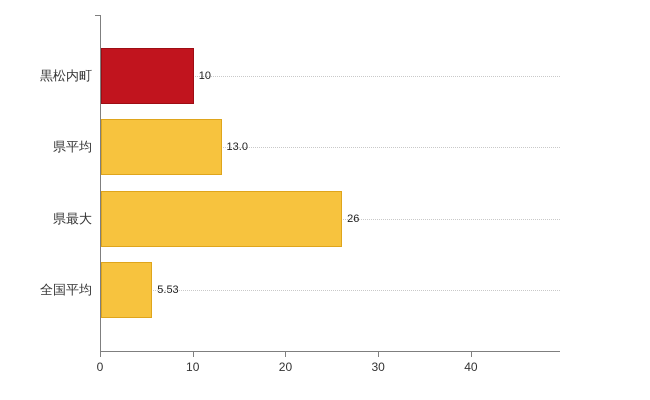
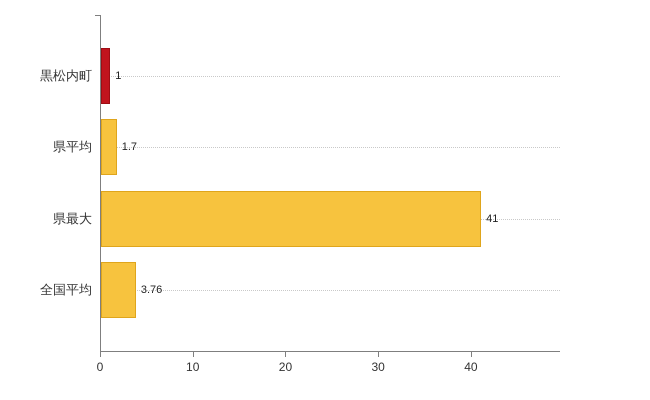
黒松内町: 10 -> 1
県平均: 13.0 -> 1.7
県最大: 26 -> 41
全国平均: 5.53 -> 3.76
